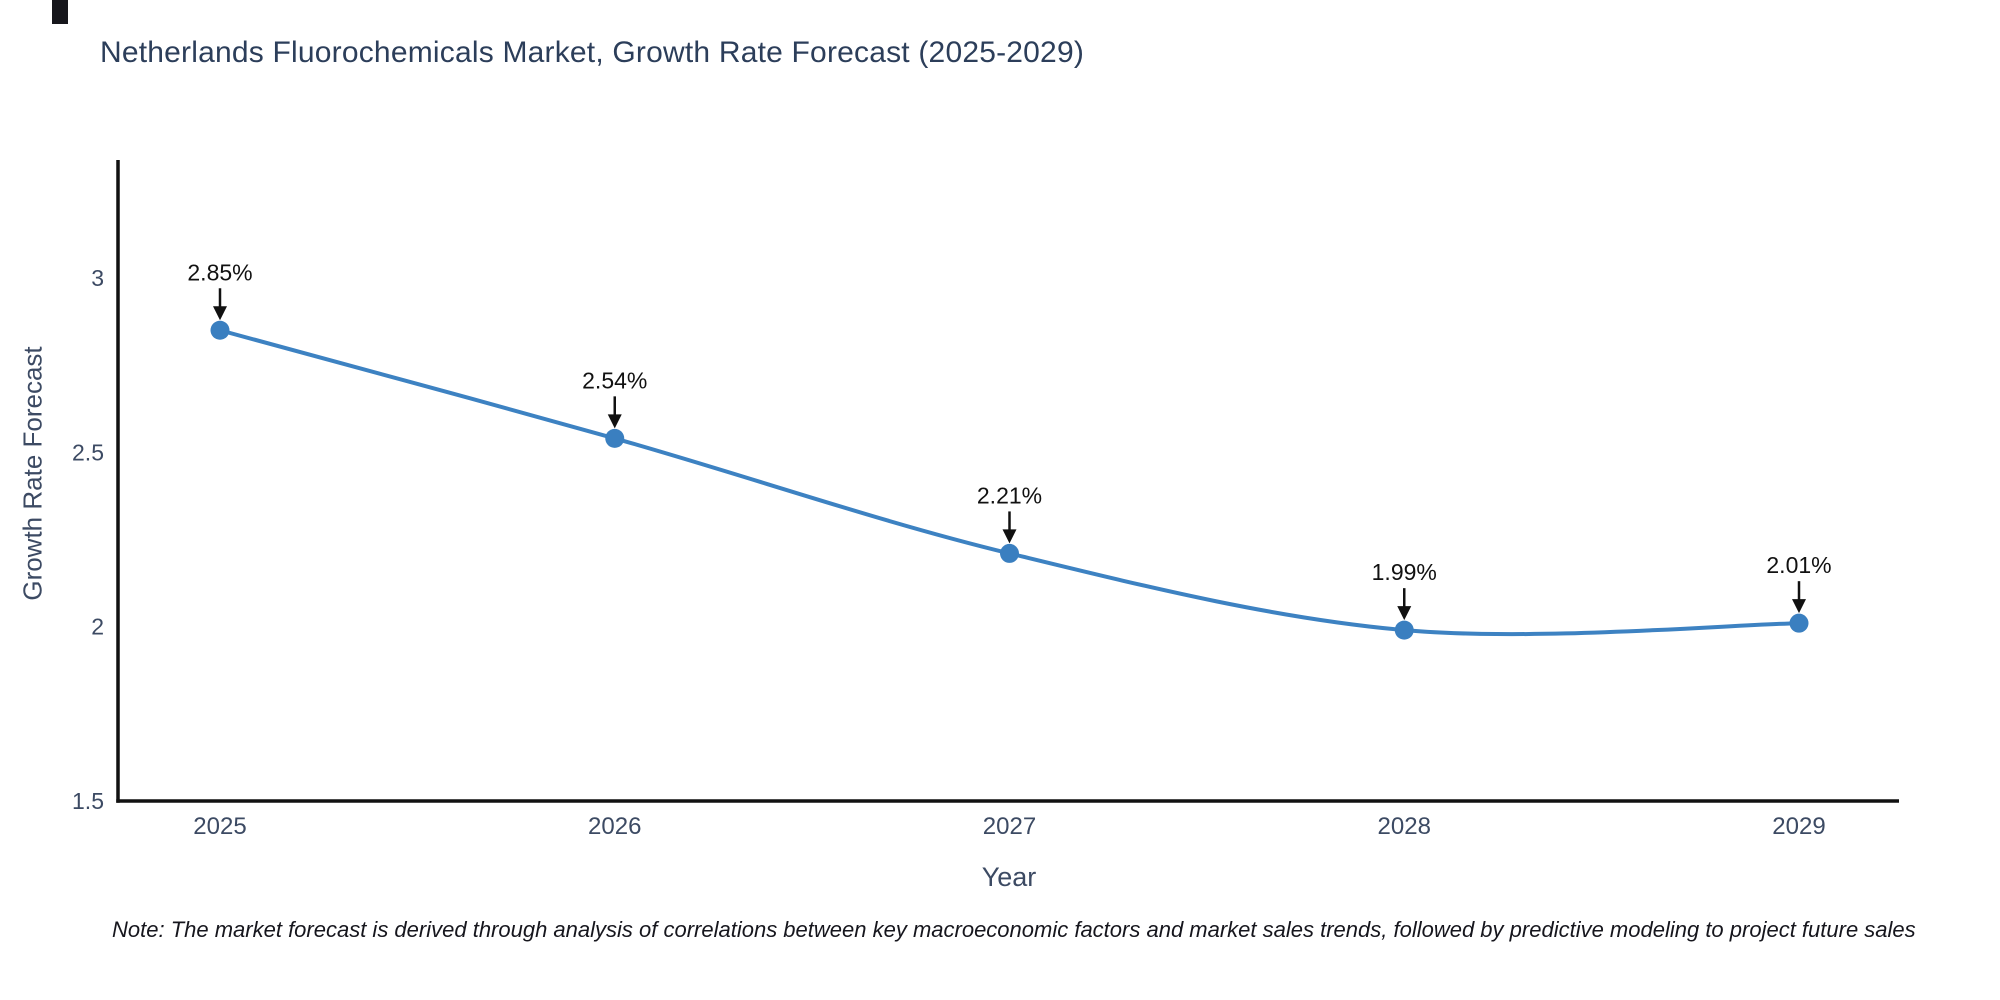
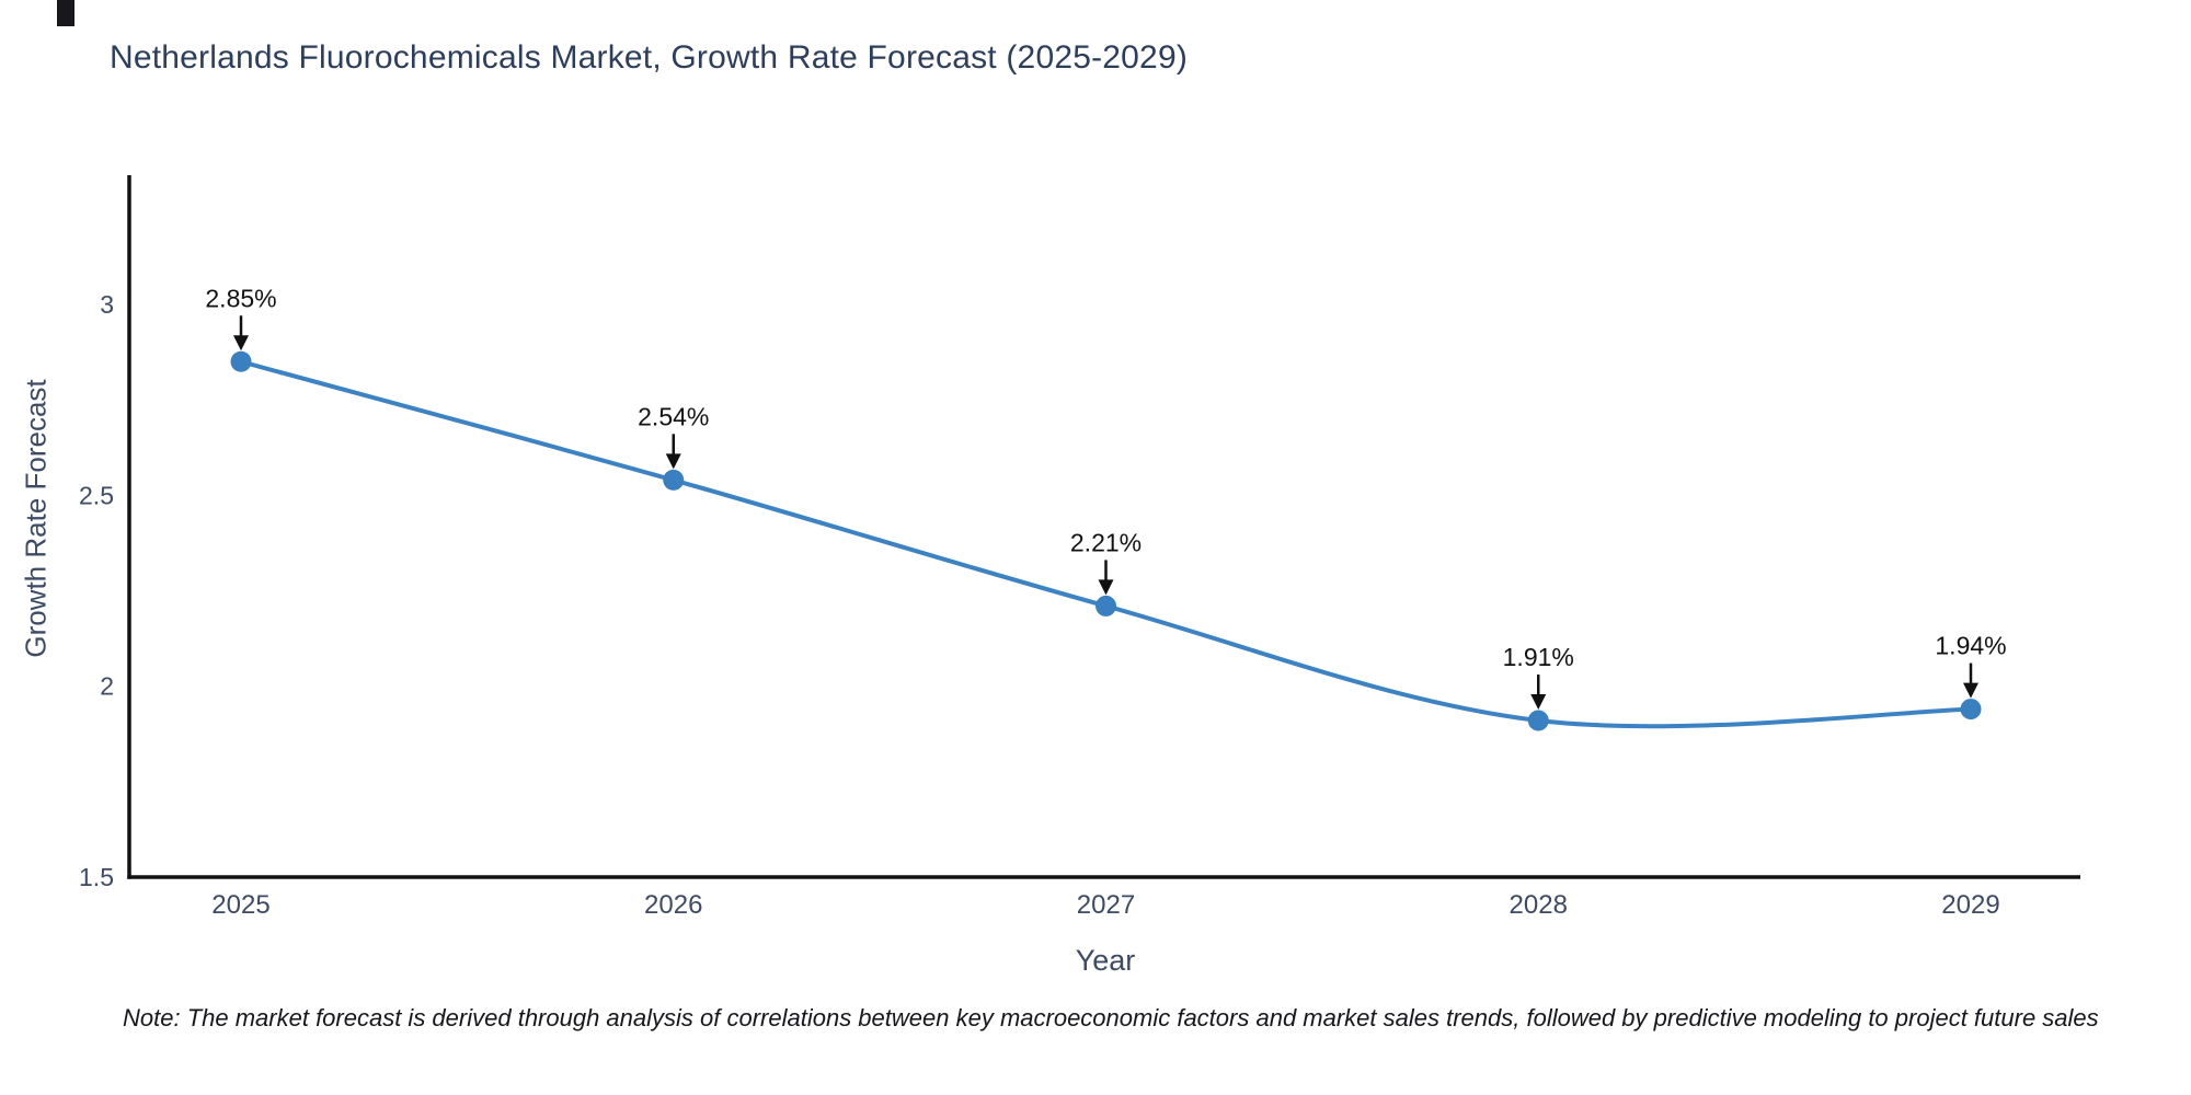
2028: 1.99% -> 1.91%
2029: 2.01% -> 1.94%
